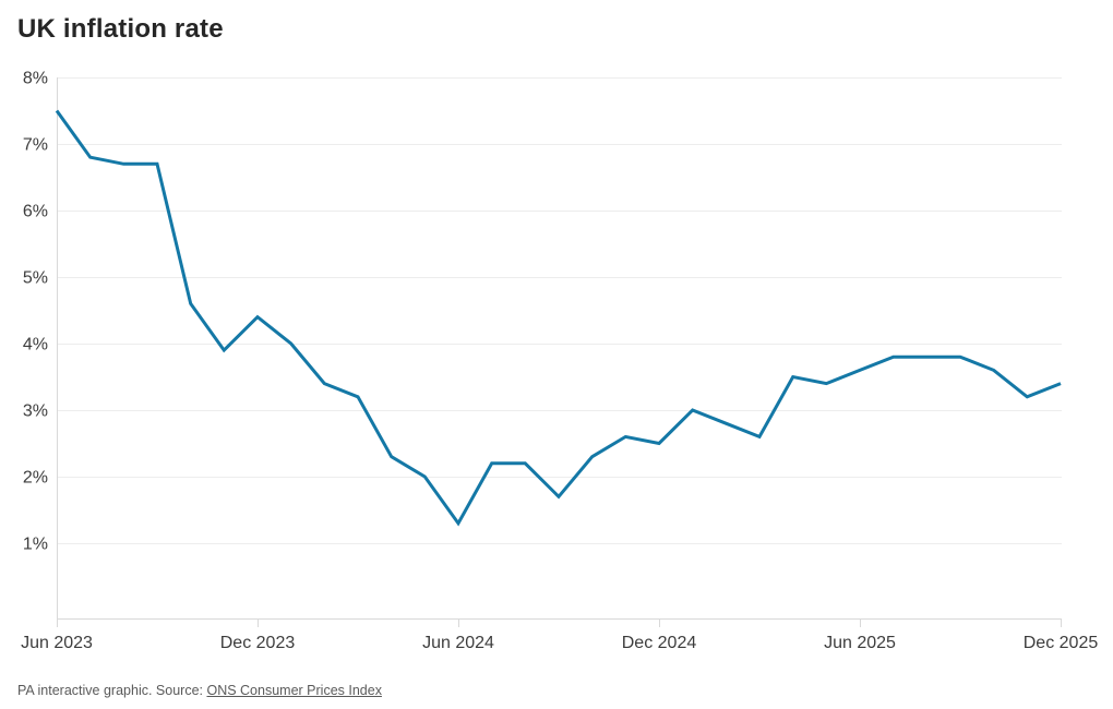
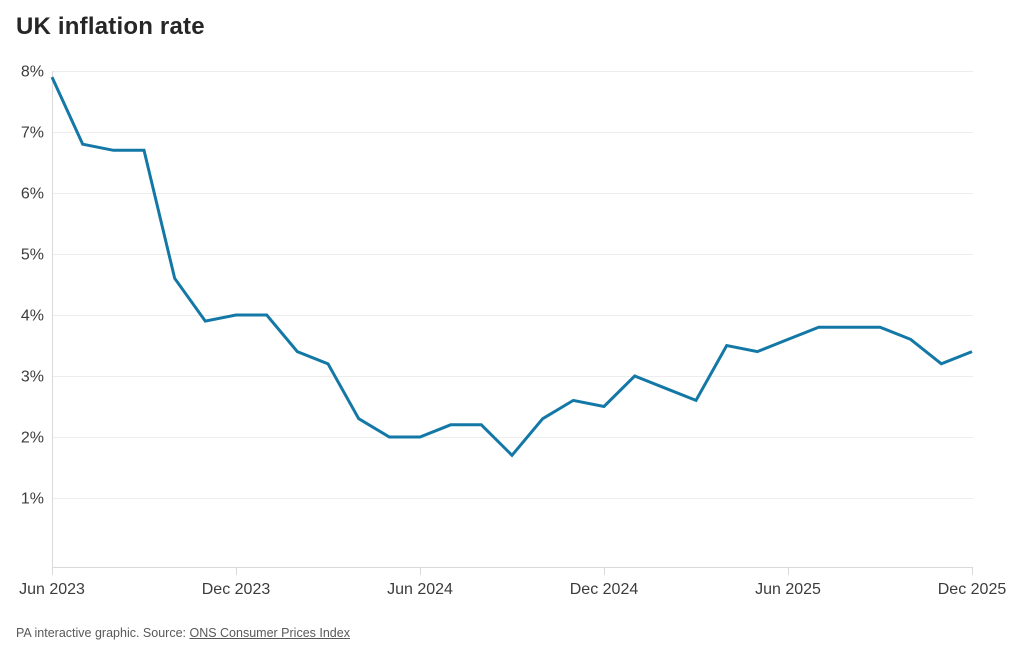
Jun 2023: 7.5% -> 7.9%
Dec 2023: 4.4% -> 4.0%
Jun 2024: 1.3% -> 2.0%
